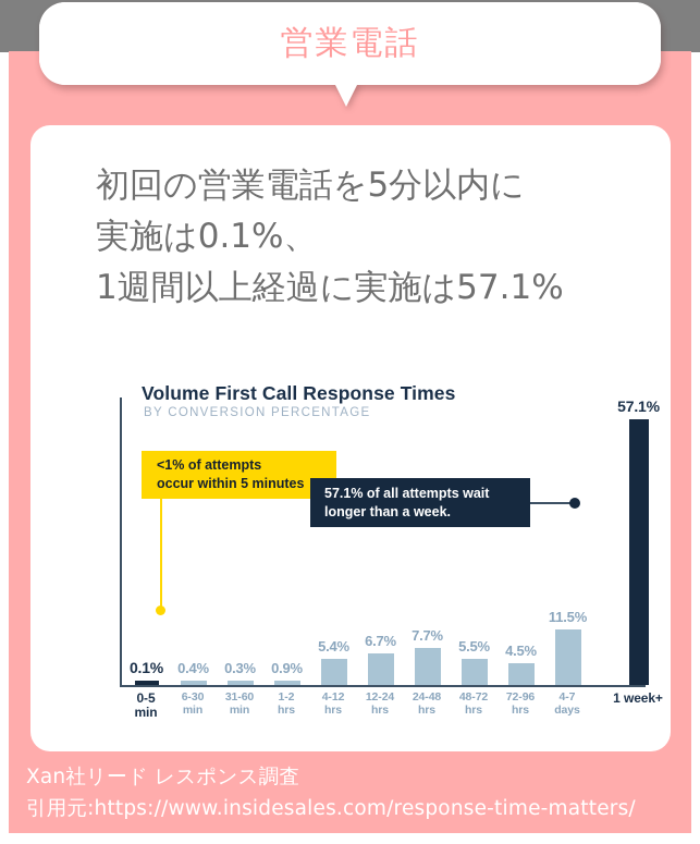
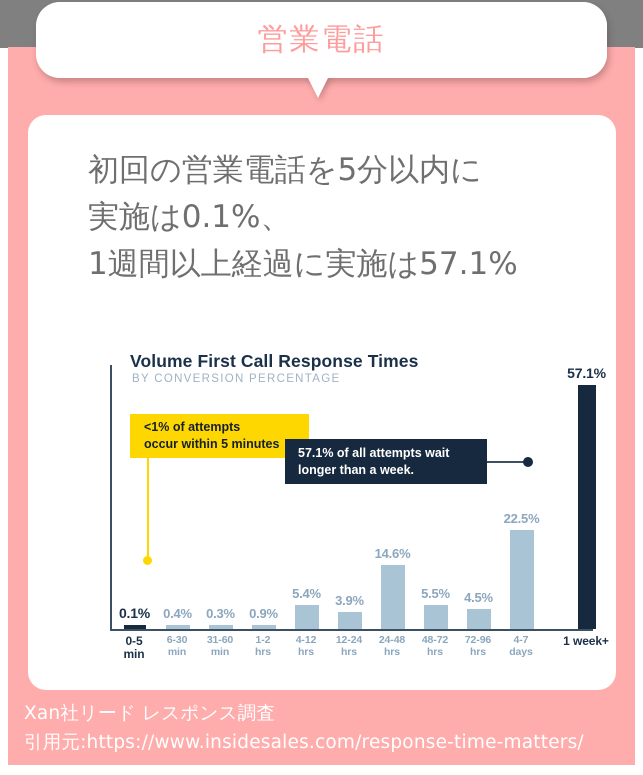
12-24 hrs: 6.7% -> 3.9%
24-48 hrs: 7.7% -> 14.6%
4-7 days: 11.5% -> 22.5%
